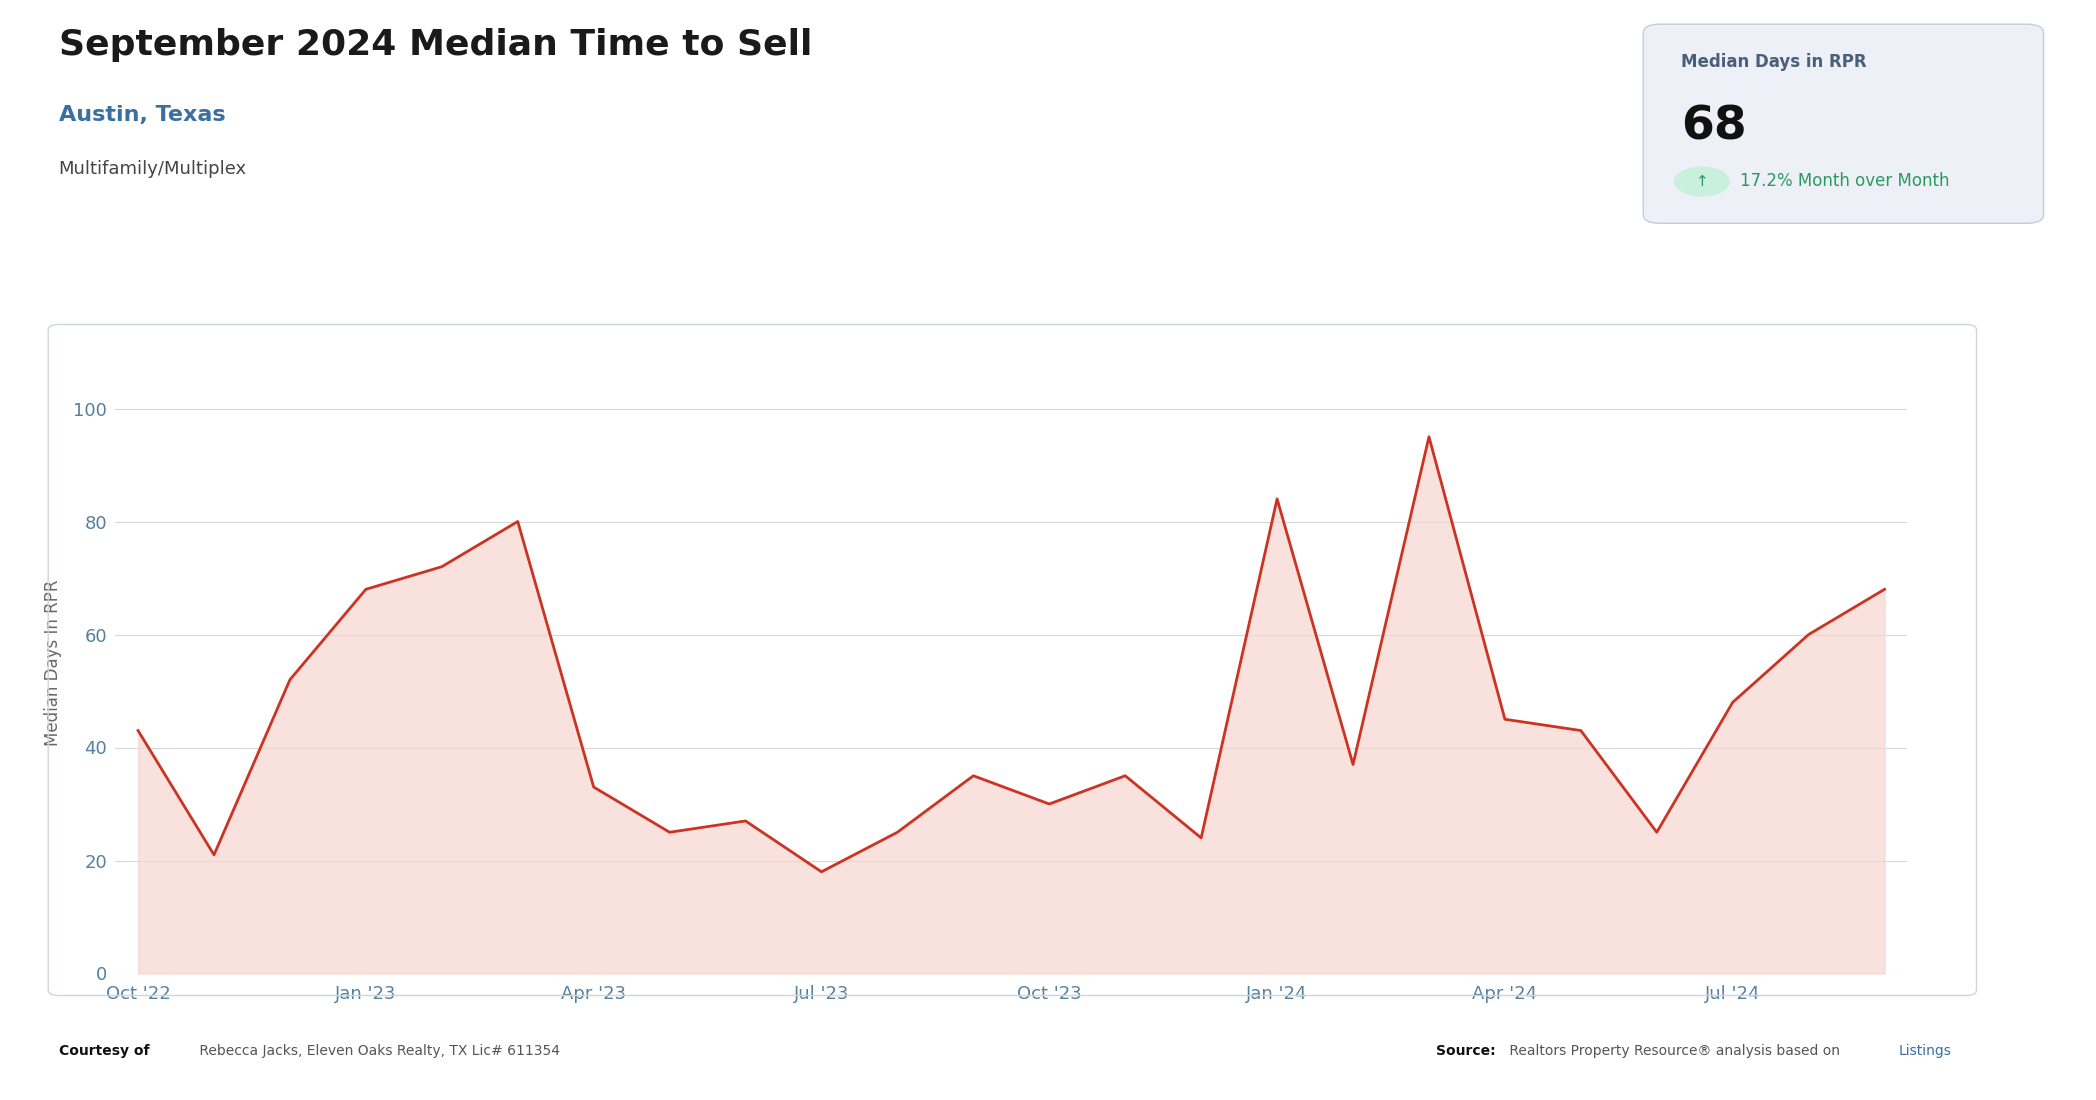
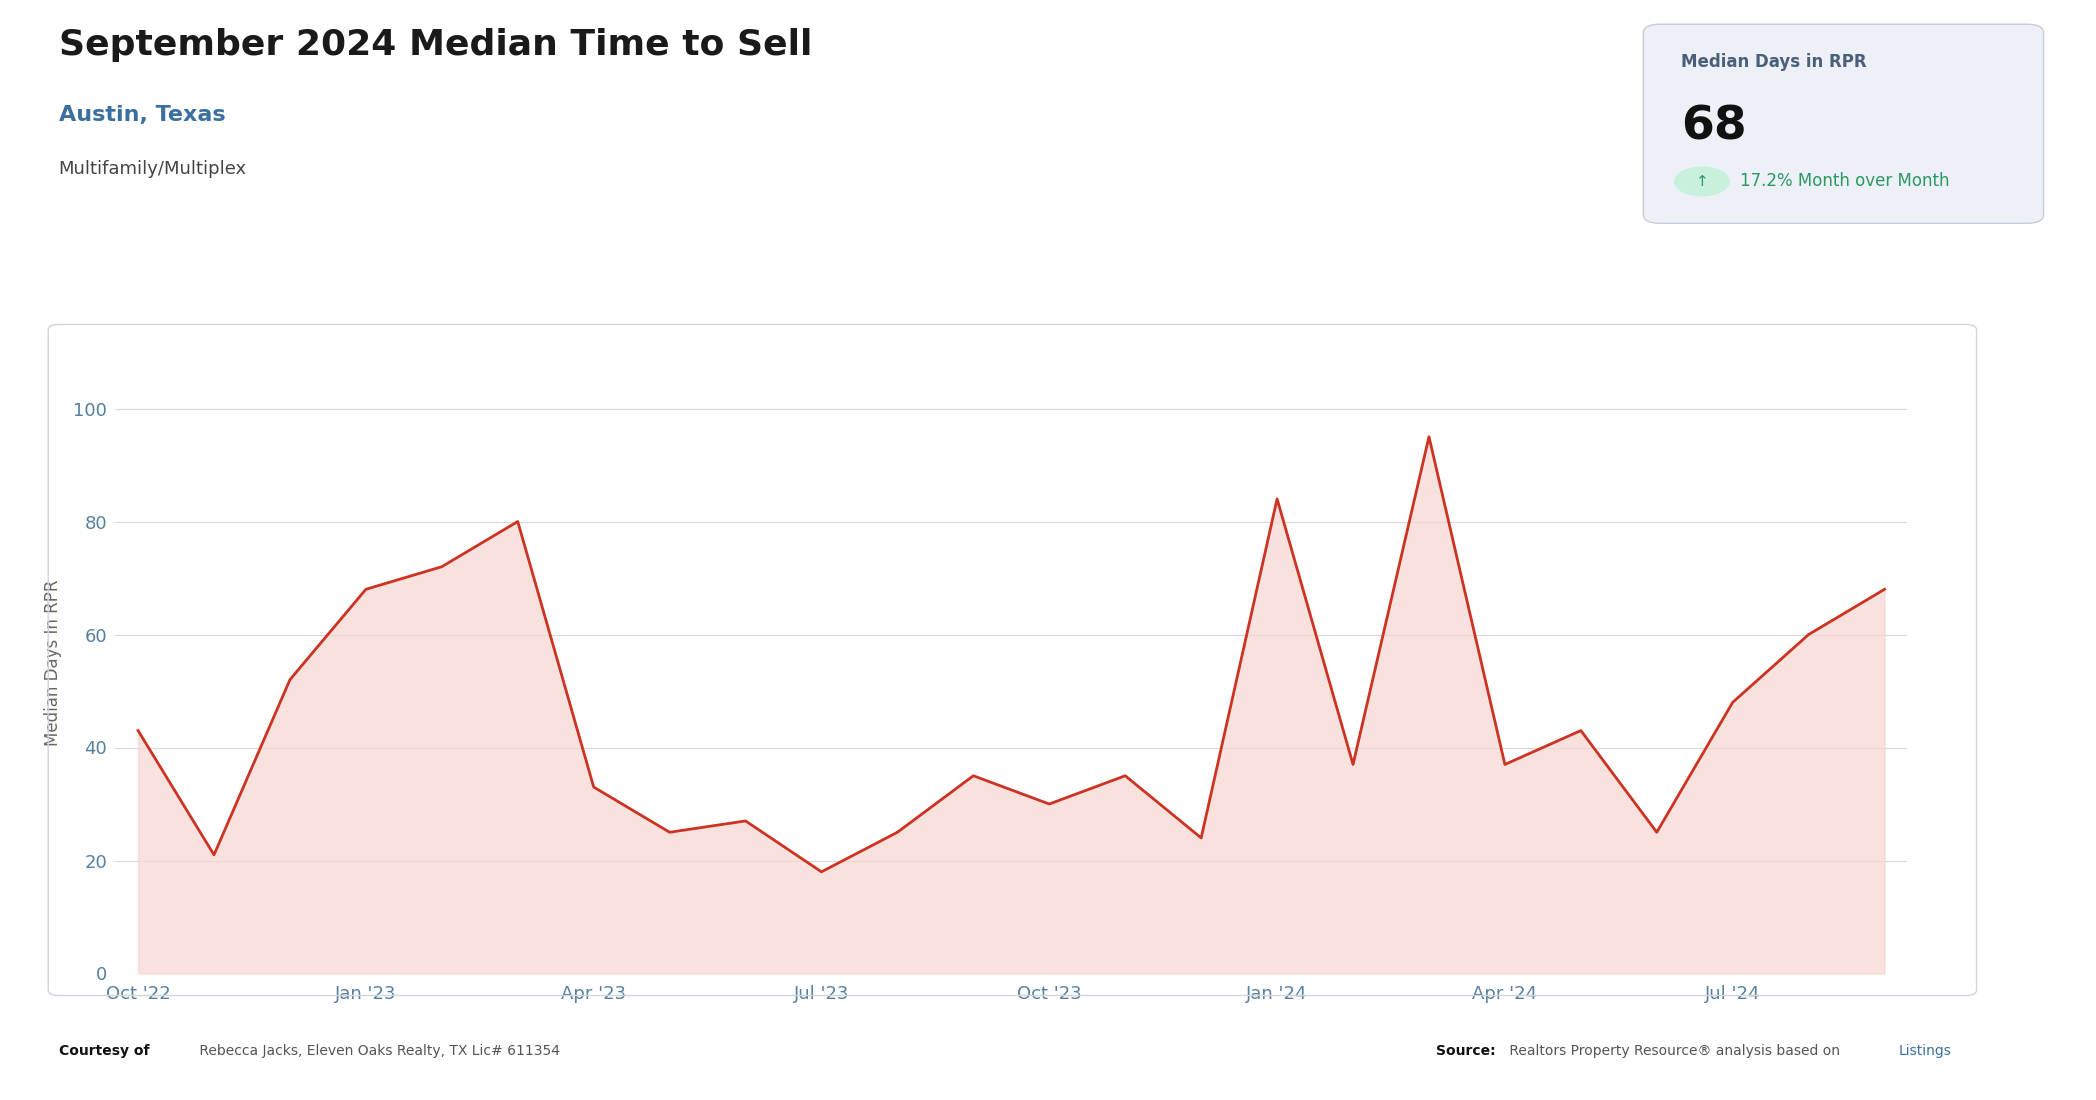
Apr '24: 45 -> 37
